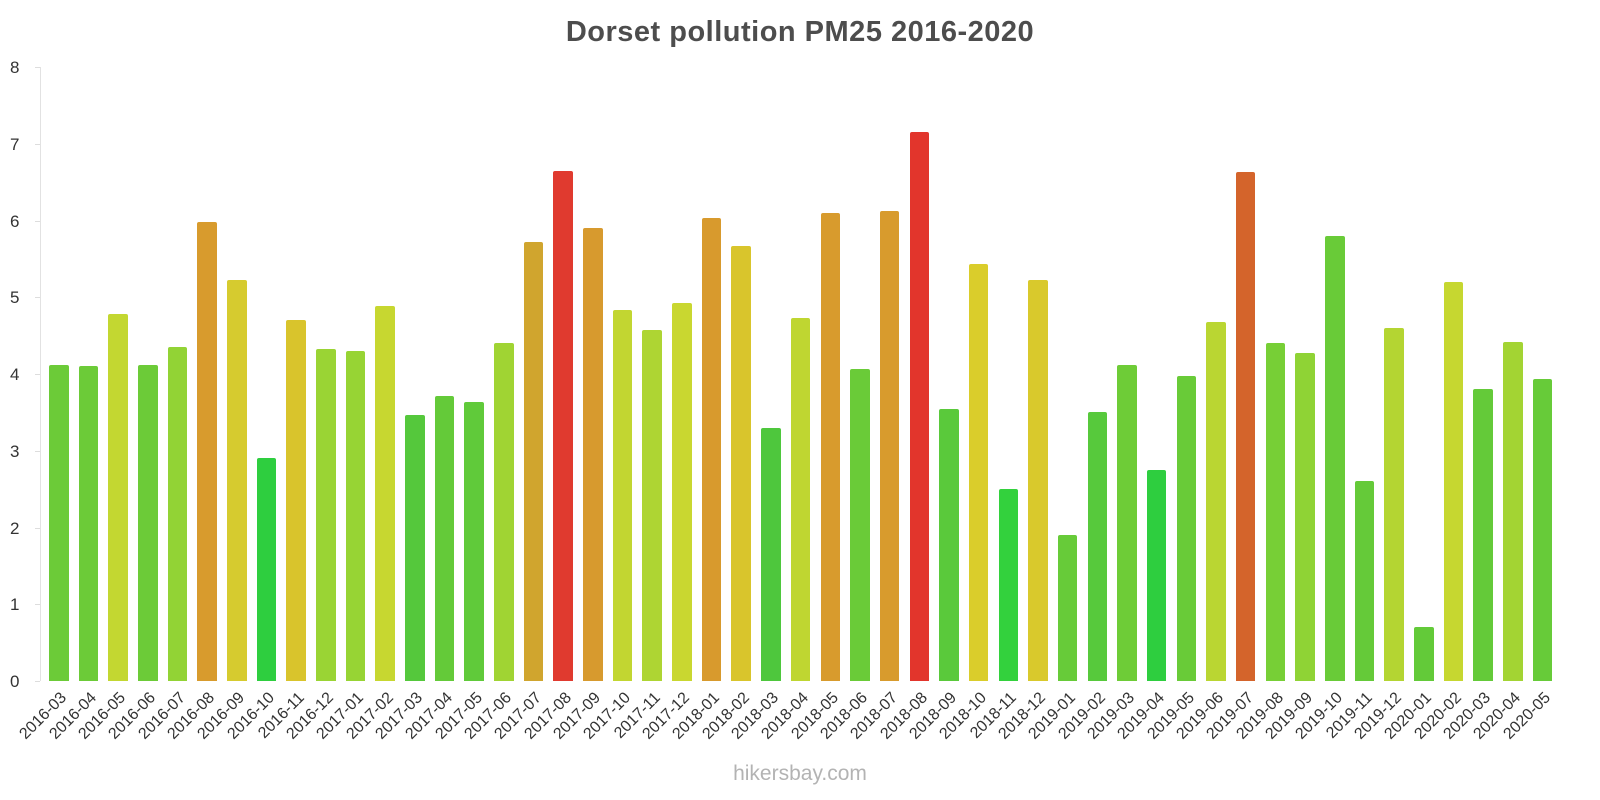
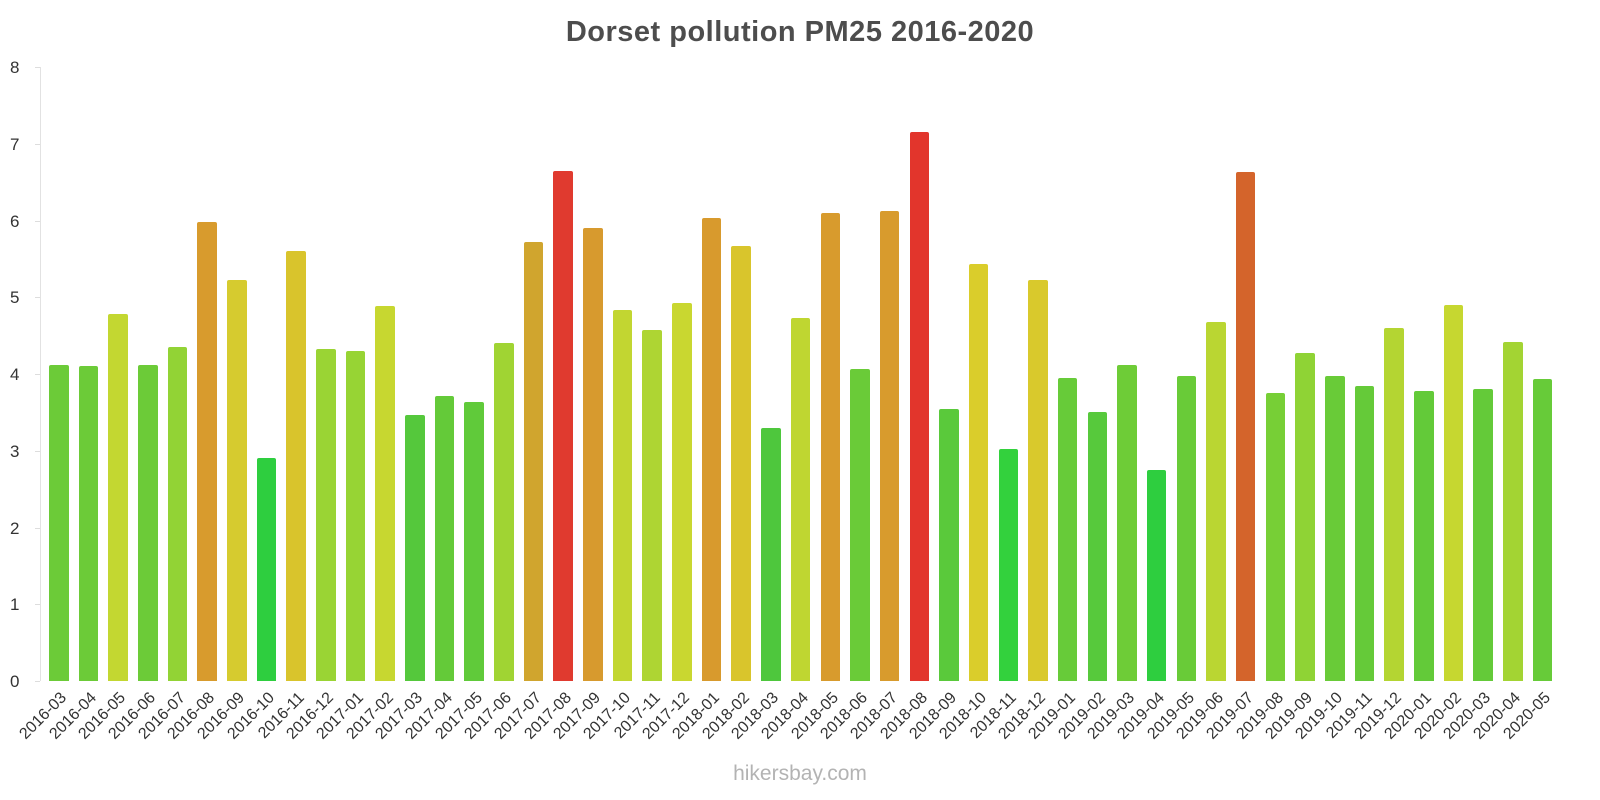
2016-11: 4.7 -> 5.6
2018-11: 2.5 -> 3.0
2019-01: 1.9 -> 4.0
2019-08: 4.4 -> 3.8
2019-10: 5.8 -> 4.0
2019-11: 2.6 -> 3.9
2020-01: 0.7 -> 3.8
2020-02: 5.2 -> 4.9
